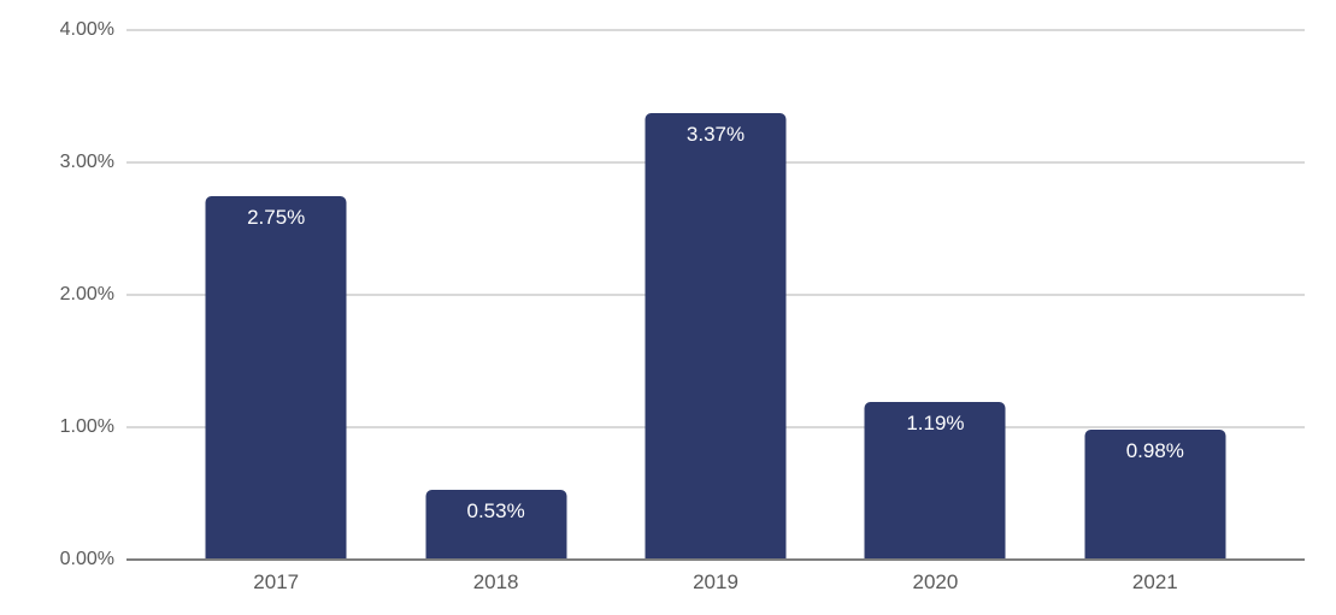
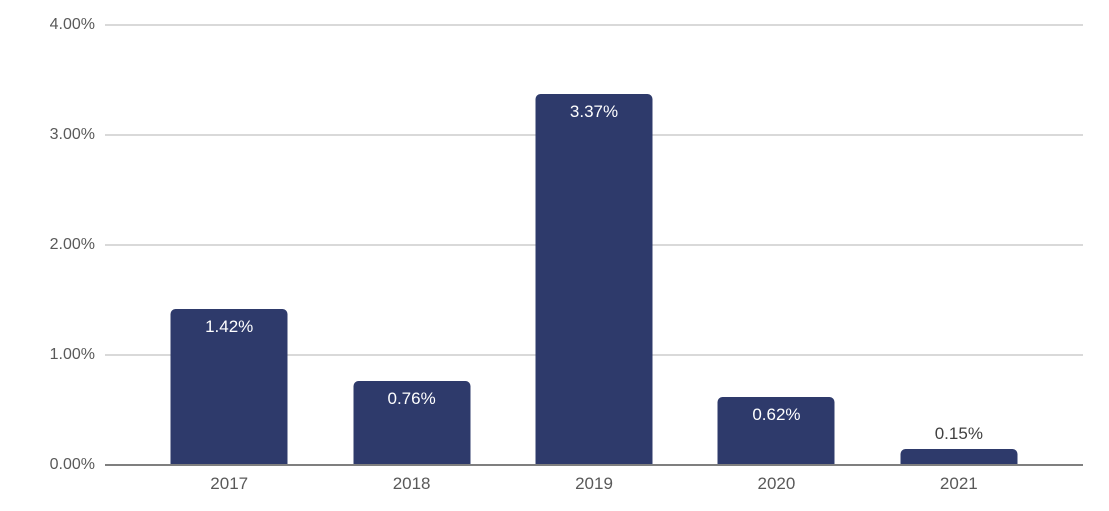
2017: 2.75% -> 1.42%
2018: 0.53% -> 0.76%
2020: 1.19% -> 0.62%
2021: 0.98% -> 0.15%
